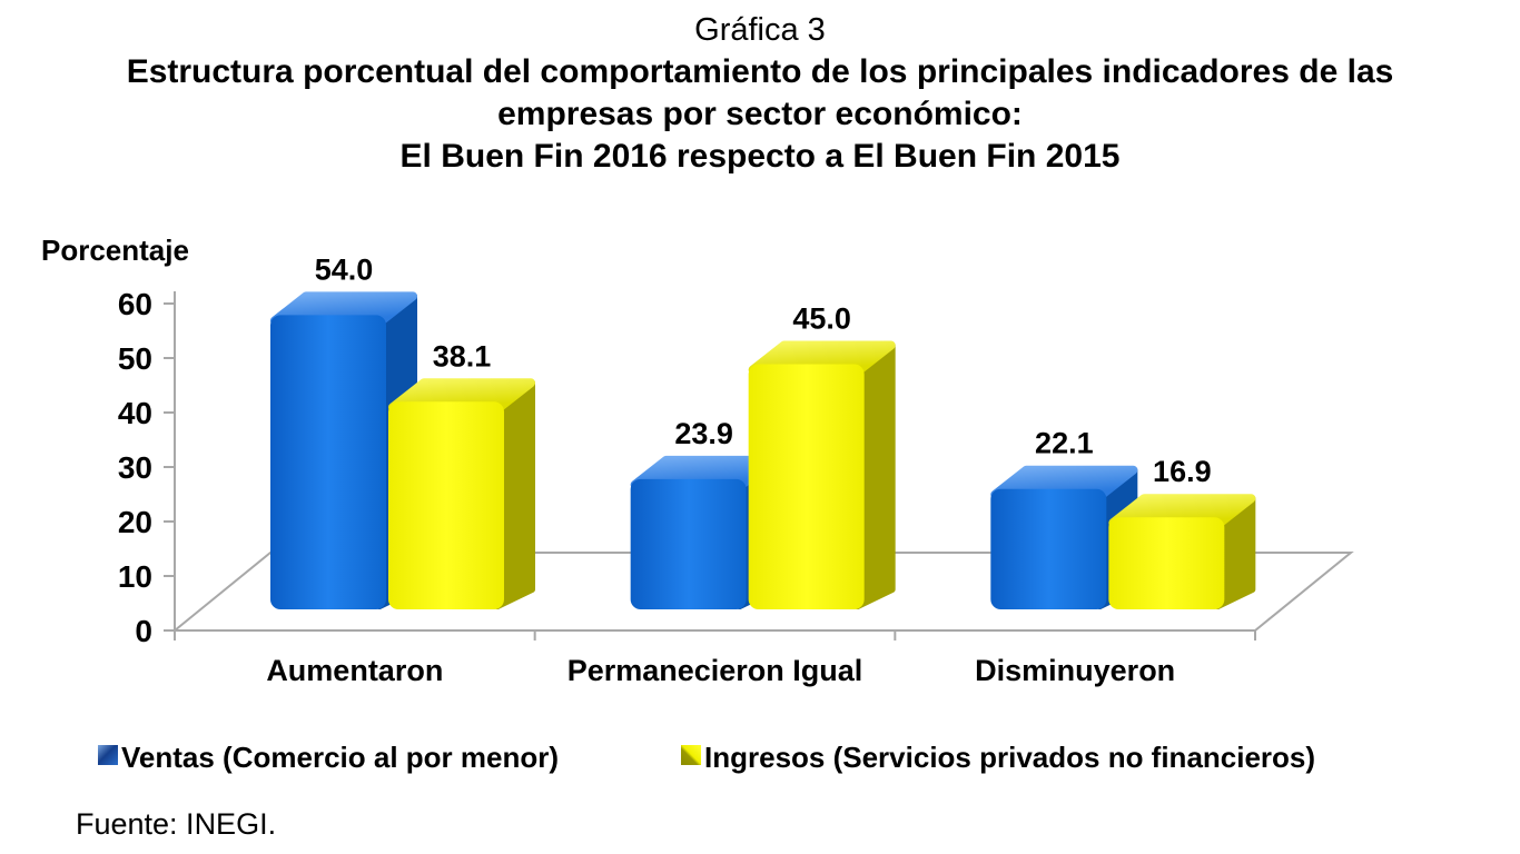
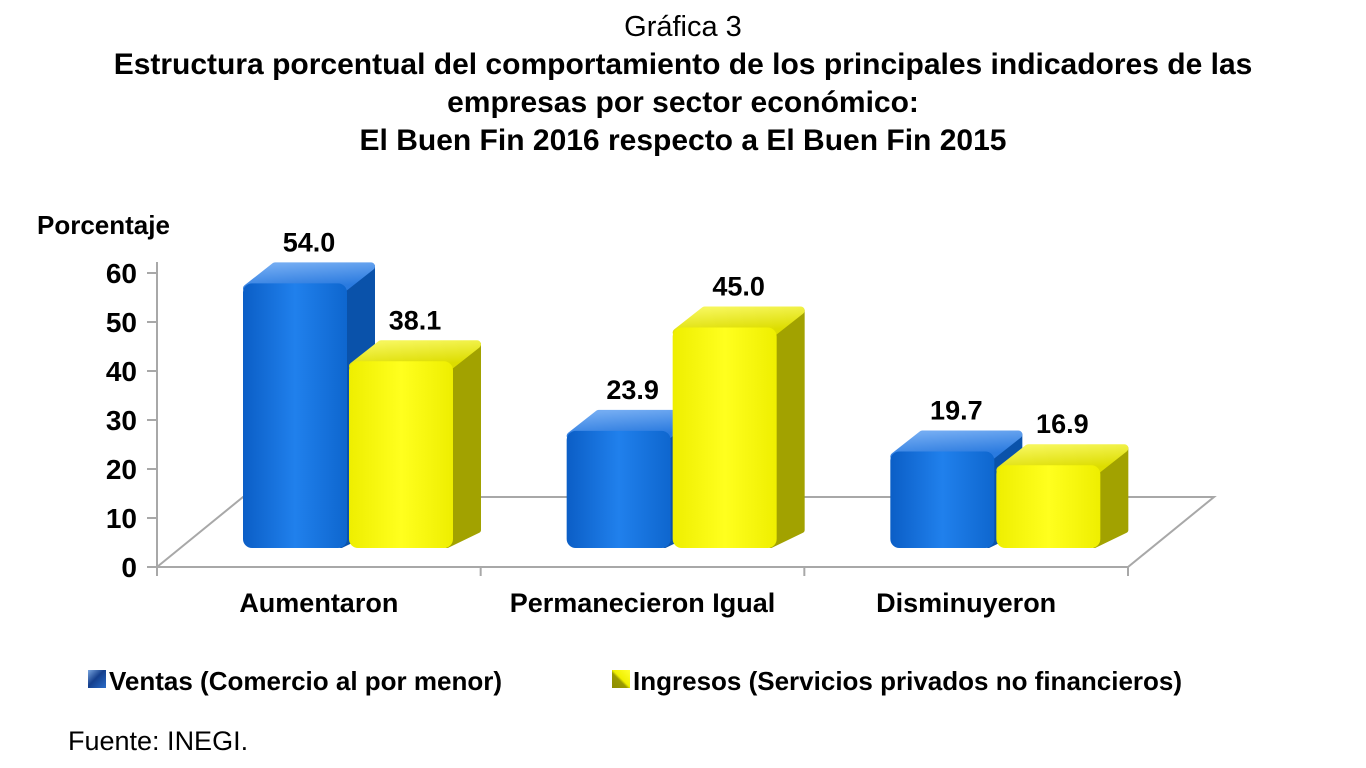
Ventas (Comercio al por menor)/Disminuyeron: 22.1 -> 19.7
